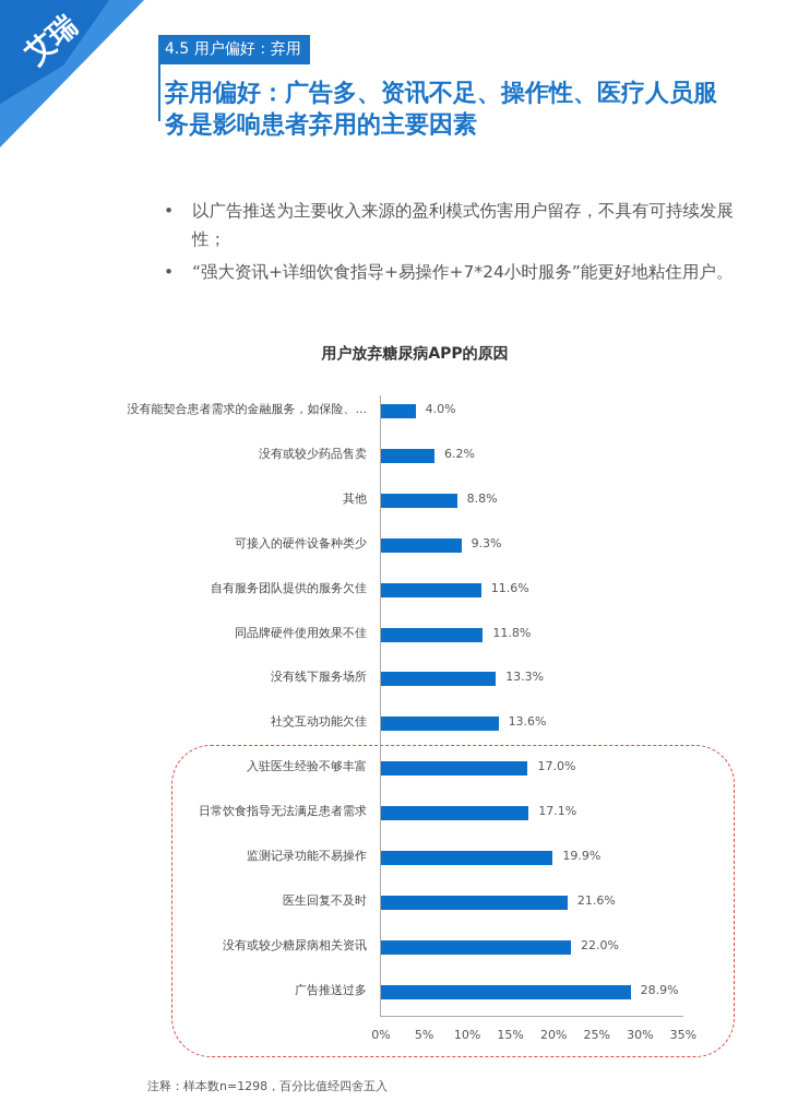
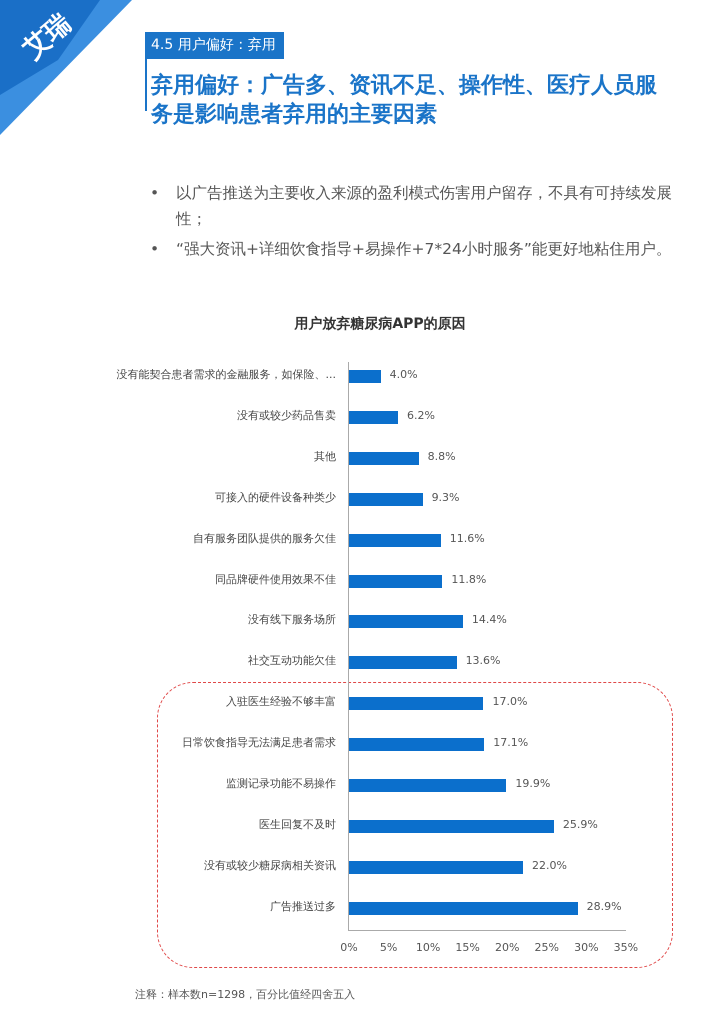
没有线下服务场所: 13.3% -> 14.4%
医生回复不及时: 21.6% -> 25.9%
